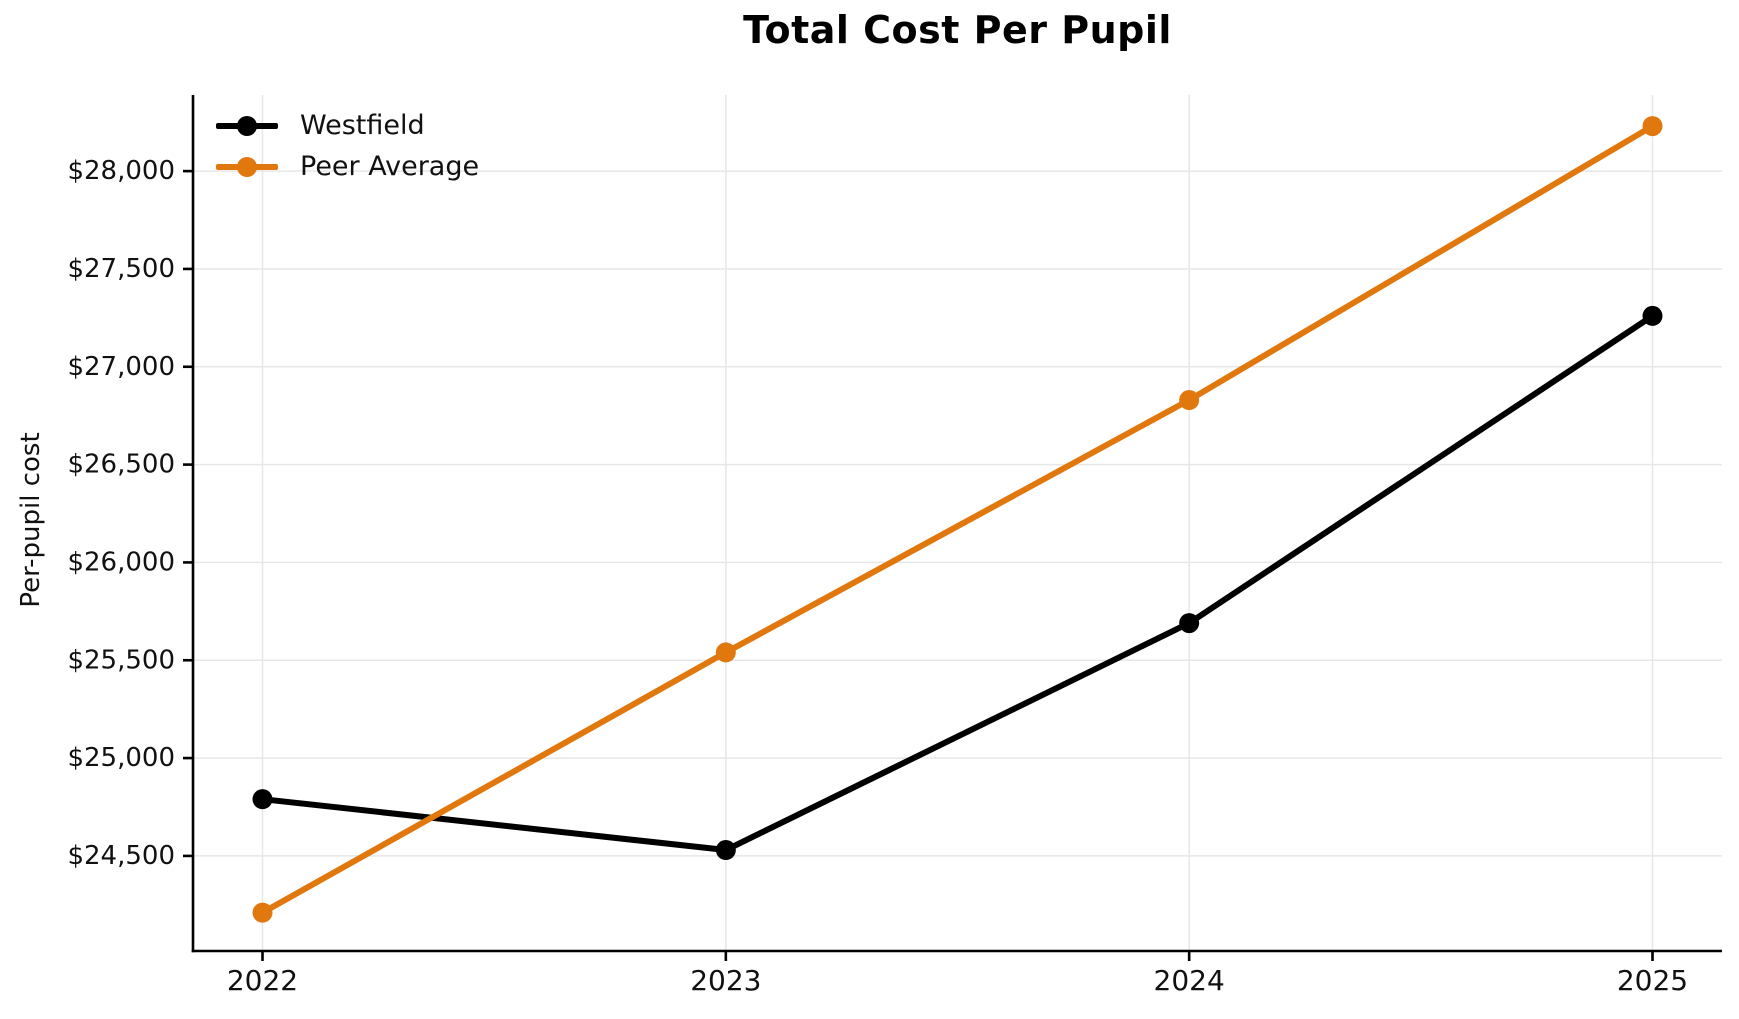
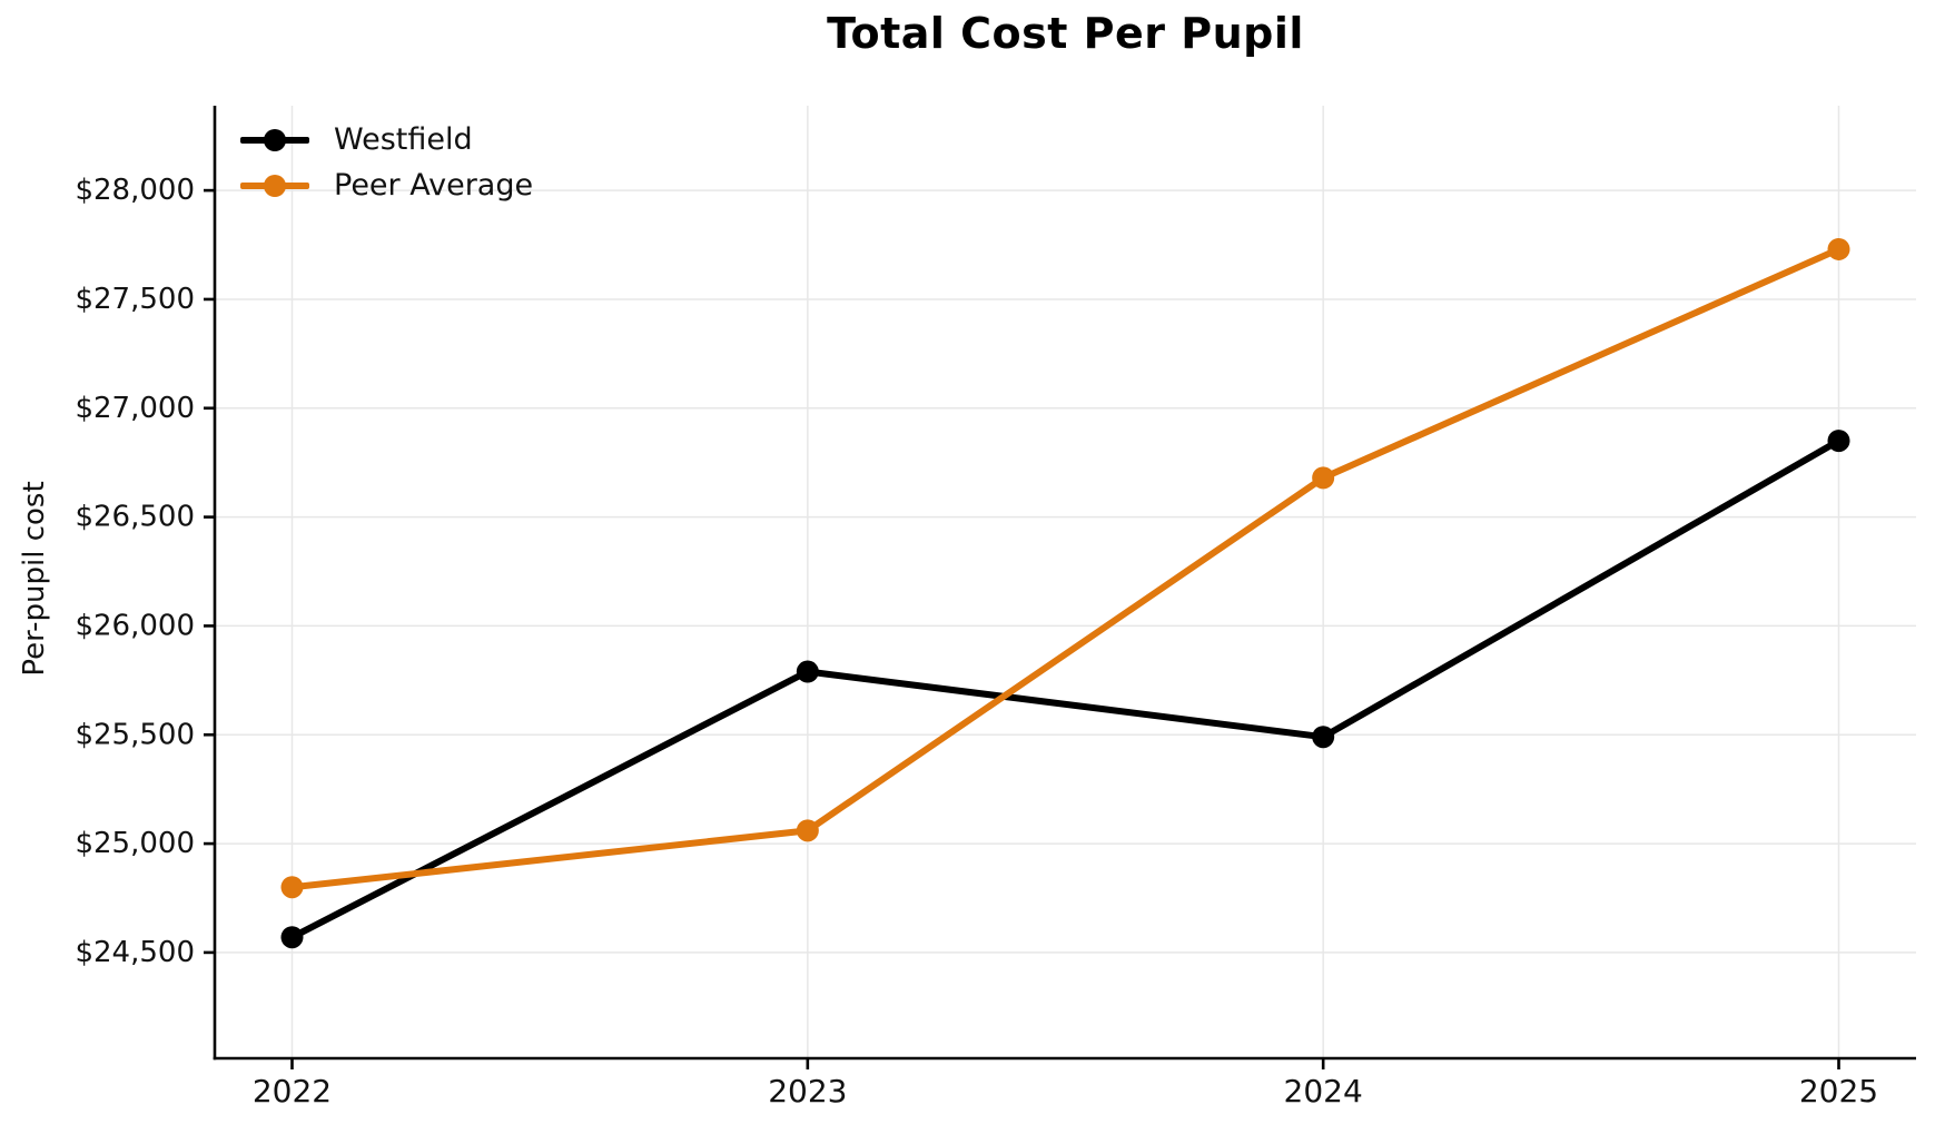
Westfield/2022: $24790 -> $24570
Peer Average/2022: $24210 -> $24800
Westfield/2023: $24530 -> $25790
Peer Average/2023: $25540 -> $25060
Westfield/2024: $25690 -> $25490
Peer Average/2024: $26830 -> $26680
Westfield/2025: $27260 -> $26850
Peer Average/2025: $28230 -> $27730
